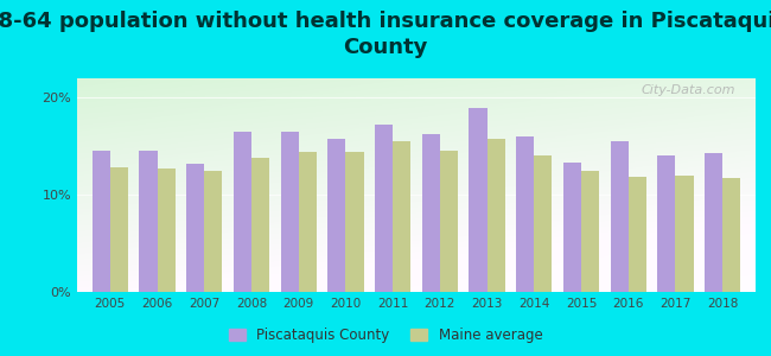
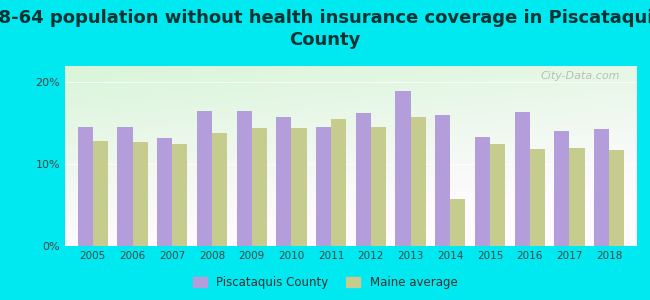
Piscataquis County/2011: 17.2% -> 14.6%
Maine average/2014: 14.0% -> 5.8%
Piscataquis County/2016: 15.5% -> 16.4%
